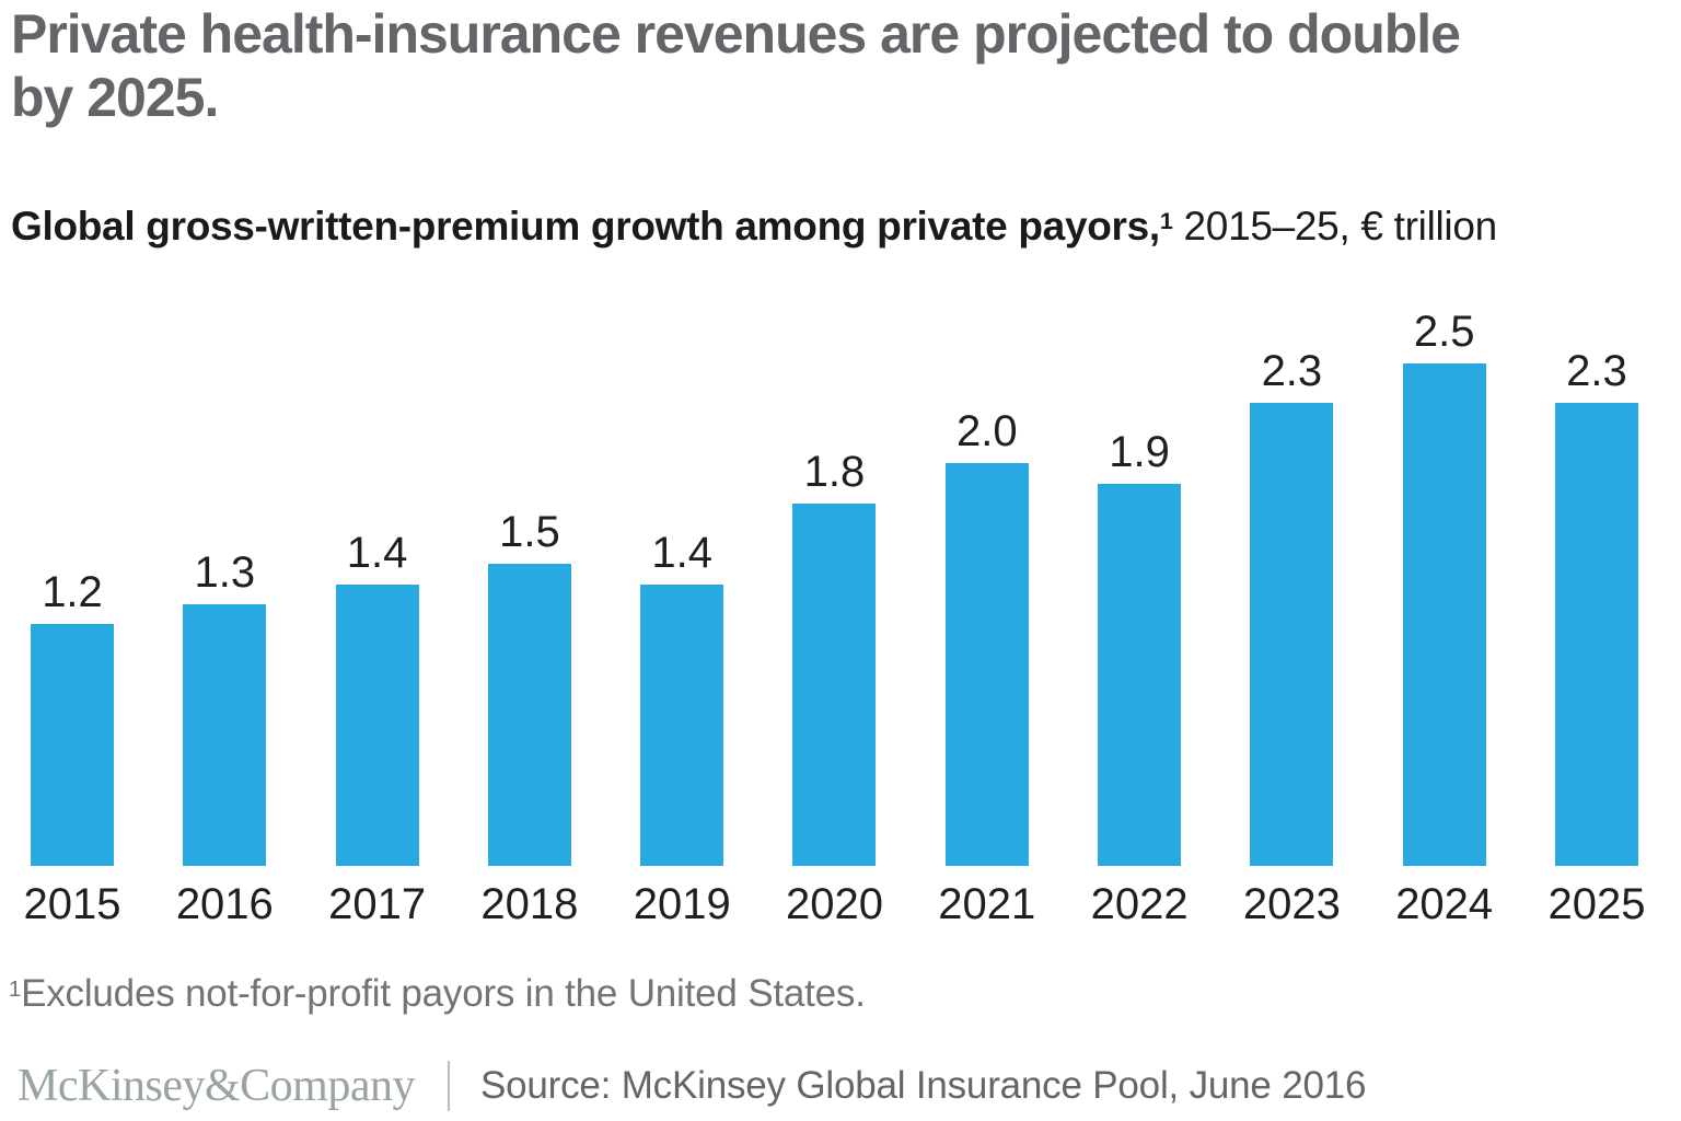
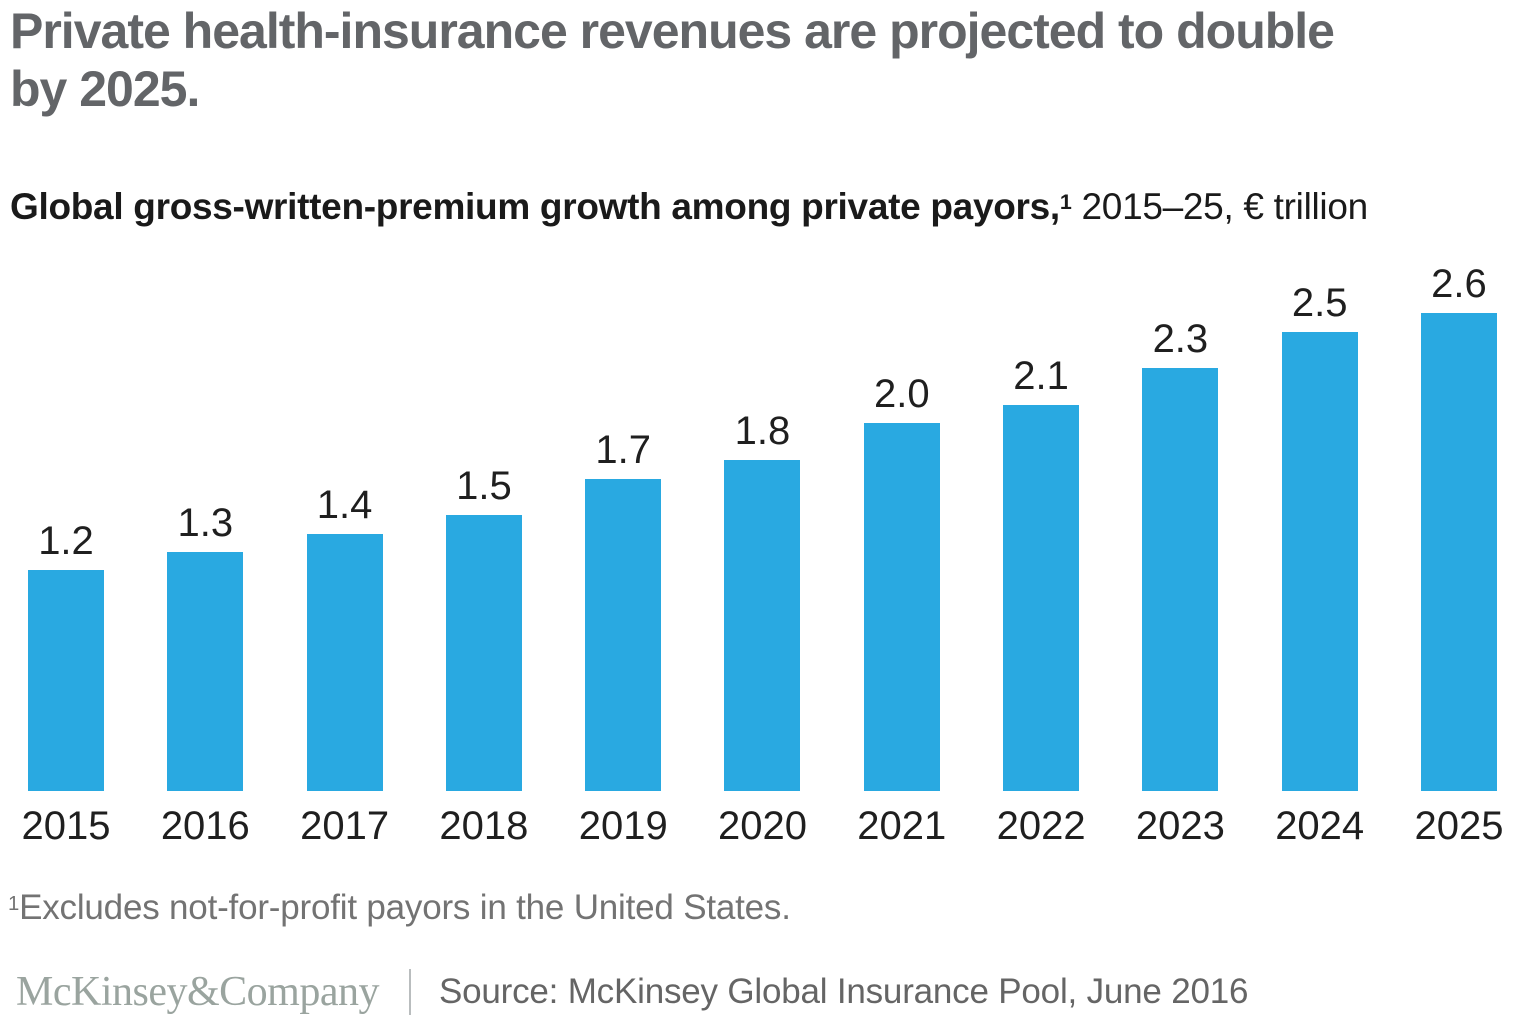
2019: 1.4 -> 1.7
2022: 1.9 -> 2.1
2025: 2.3 -> 2.6
